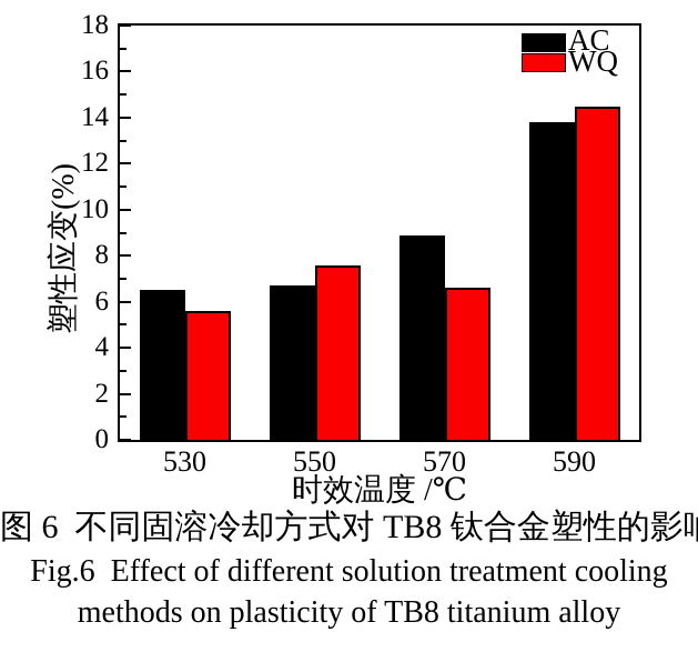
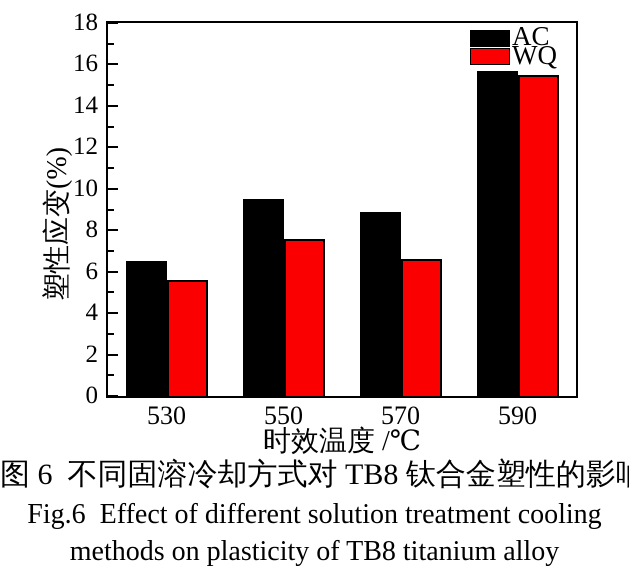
AC/550: 6.7 -> 9.5
AC/590: 13.8 -> 15.7
WQ/590: 14.5 -> 15.5
